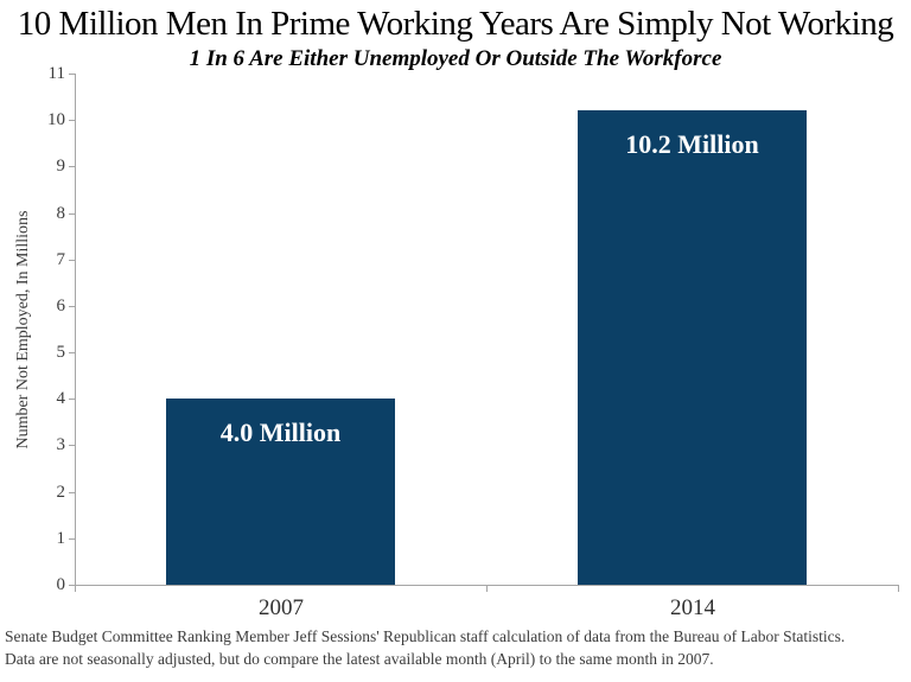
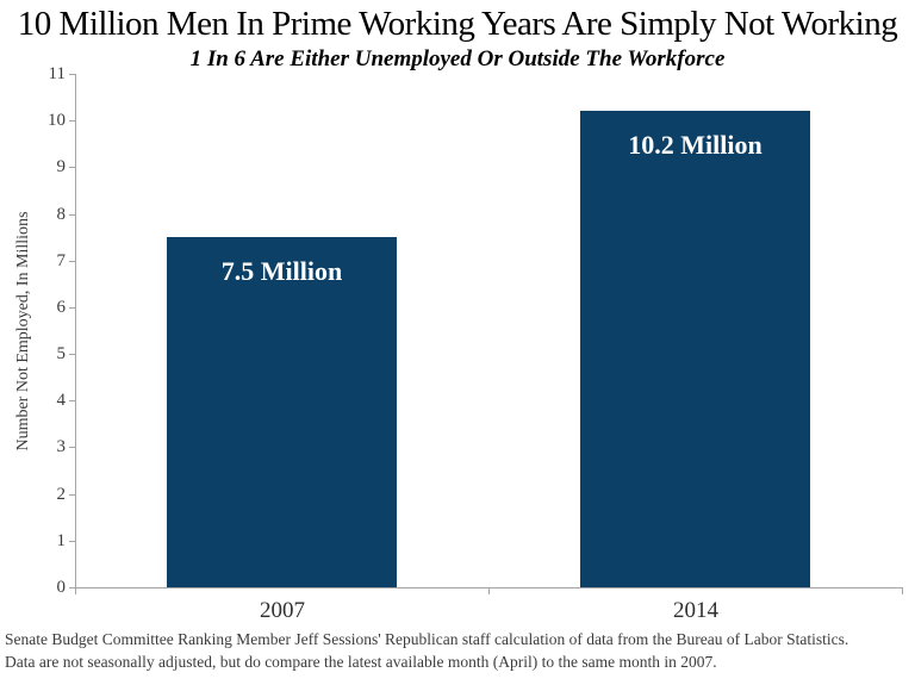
2007: 4.0 -> 7.5
